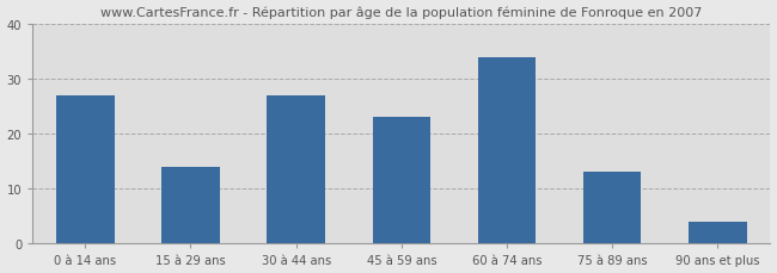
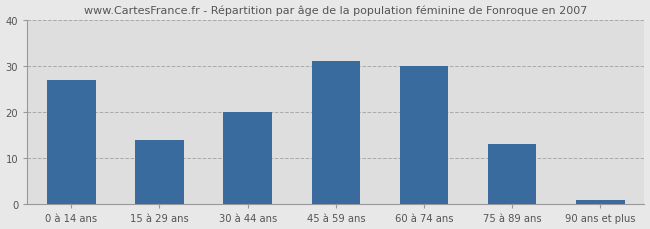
30 à 44 ans: 27 -> 20
45 à 59 ans: 23 -> 31
60 à 74 ans: 34 -> 30
90 ans et plus: 4 -> 1
